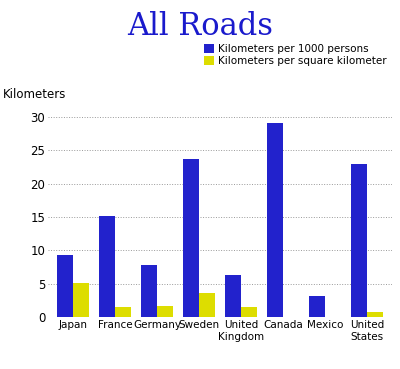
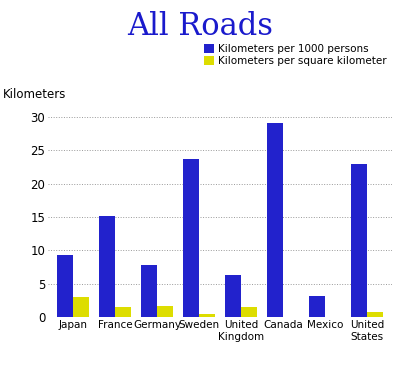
Kilometers per square kilometer/Japan: 5.2 -> 3.1
Kilometers per square kilometer/Sweden: 3.6 -> 0.5
